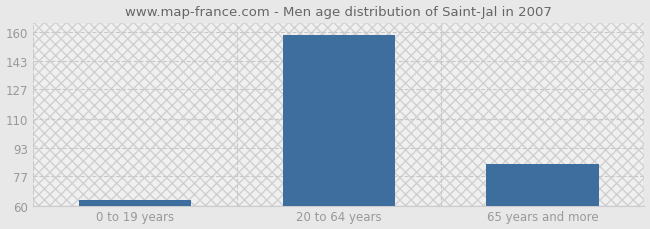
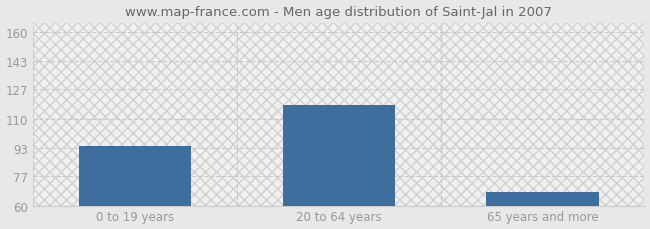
0 to 19 years: 63 -> 94
20 to 64 years: 158 -> 118
65 years and more: 84 -> 68
